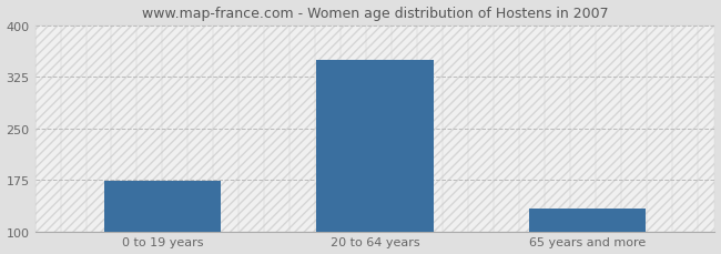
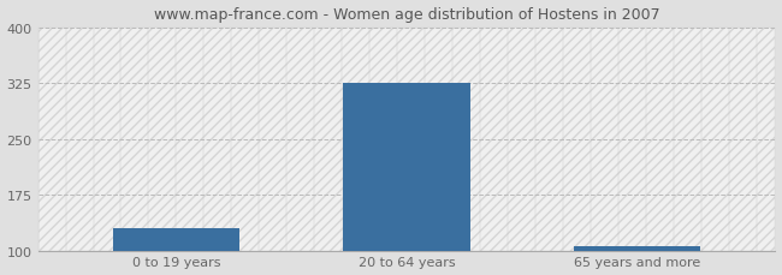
0 to 19 years: 174 -> 130
20 to 64 years: 350 -> 326
65 years and more: 134 -> 106
